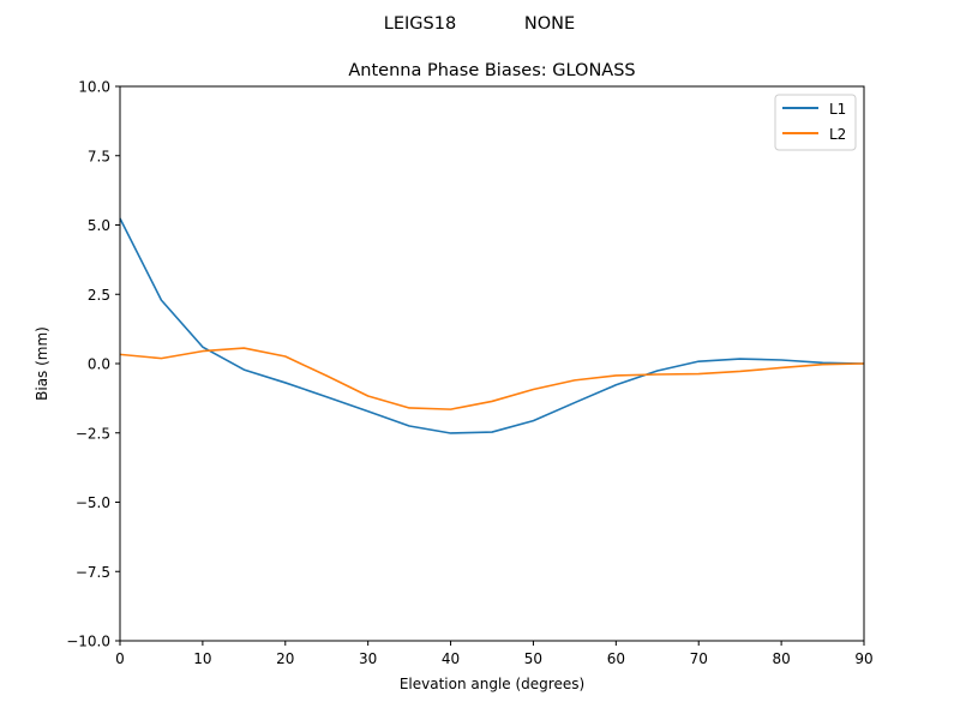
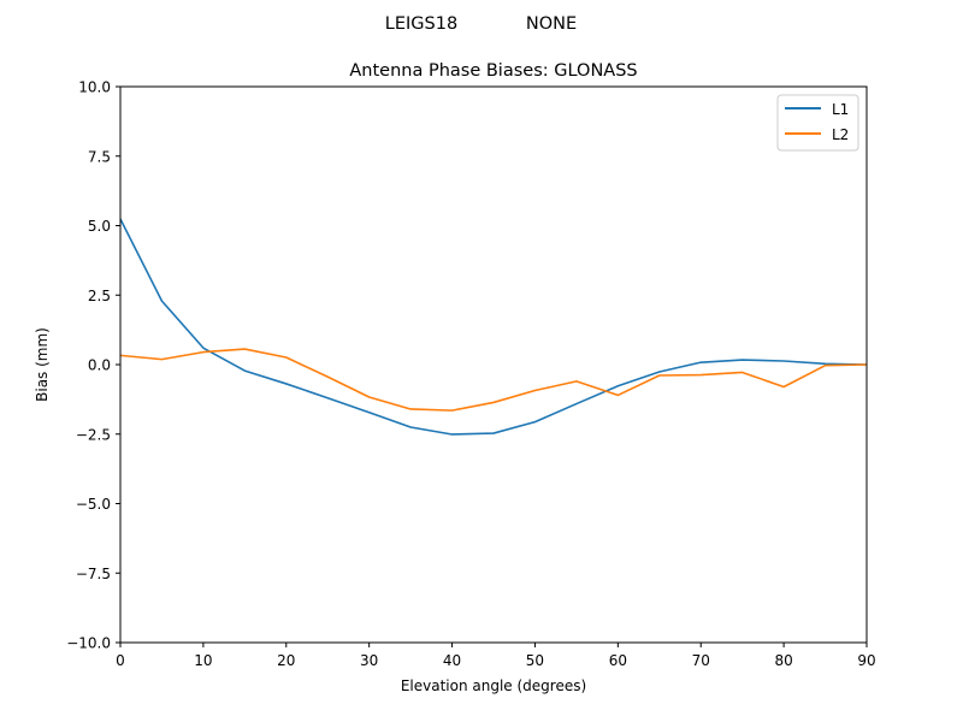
L2/60: -0.4 -> -1.1
L2/80: -0.1 -> -0.8
